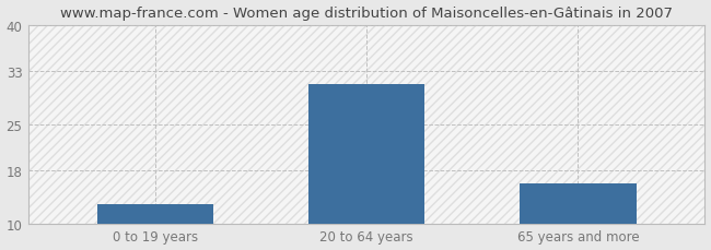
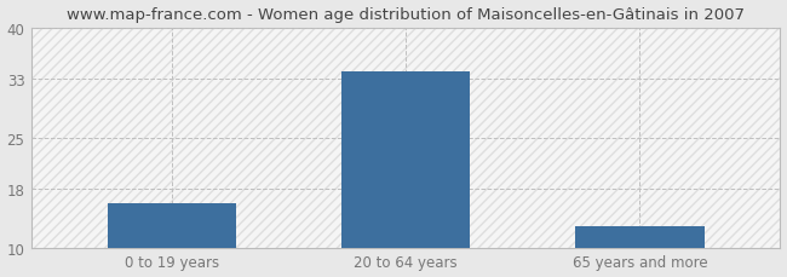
0 to 19 years: 13 -> 16
20 to 64 years: 31 -> 34
65 years and more: 16 -> 13
